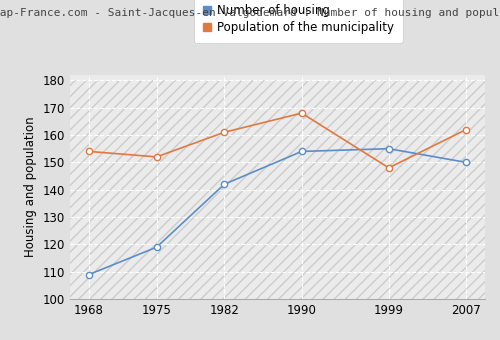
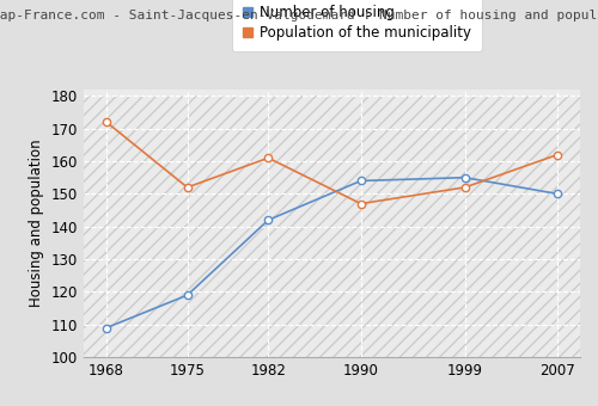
Population of the municipality/1968: 154 -> 172
Population of the municipality/1990: 168 -> 147
Population of the municipality/1999: 148 -> 152
